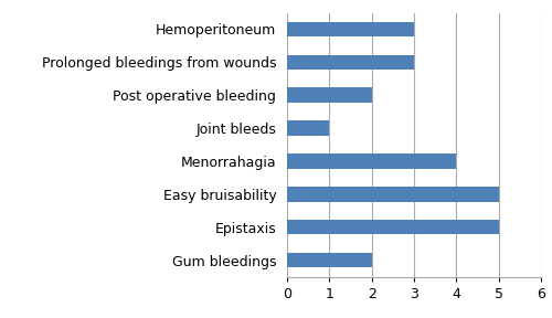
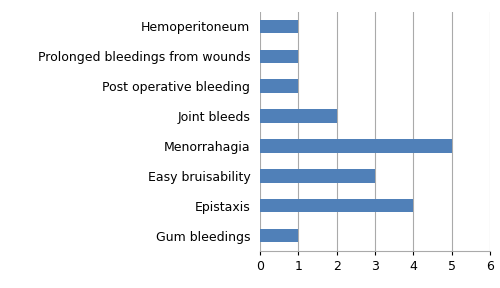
Hemoperitoneum: 3 -> 1
Prolonged bleedings from wounds: 3 -> 1
Post operative bleeding: 2 -> 1
Joint bleeds: 1 -> 2
Menorrahagia: 4 -> 5
Easy bruisability: 5 -> 3
Epistaxis: 5 -> 4
Gum bleedings: 2 -> 1
